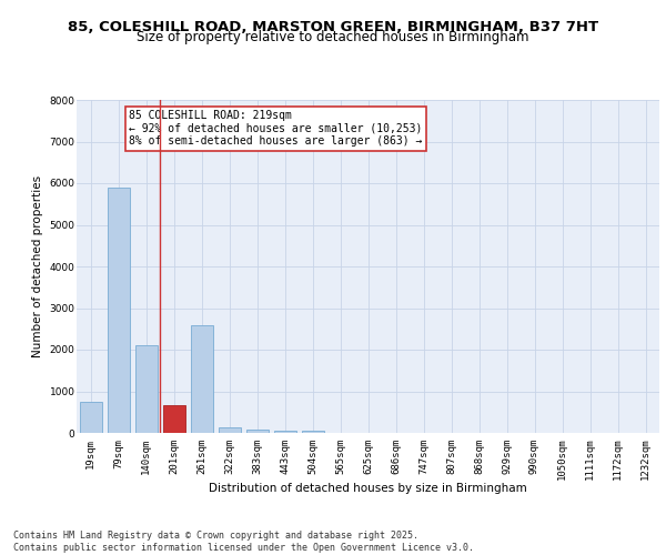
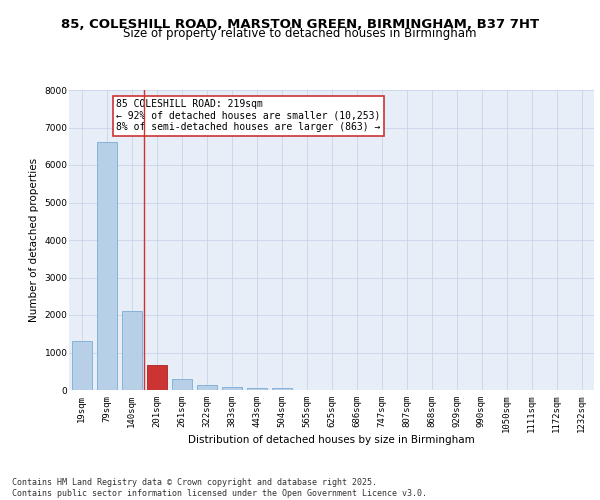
19sqm: 750 -> 1320
79sqm: 5900 -> 6620
261sqm: 2600 -> 300
